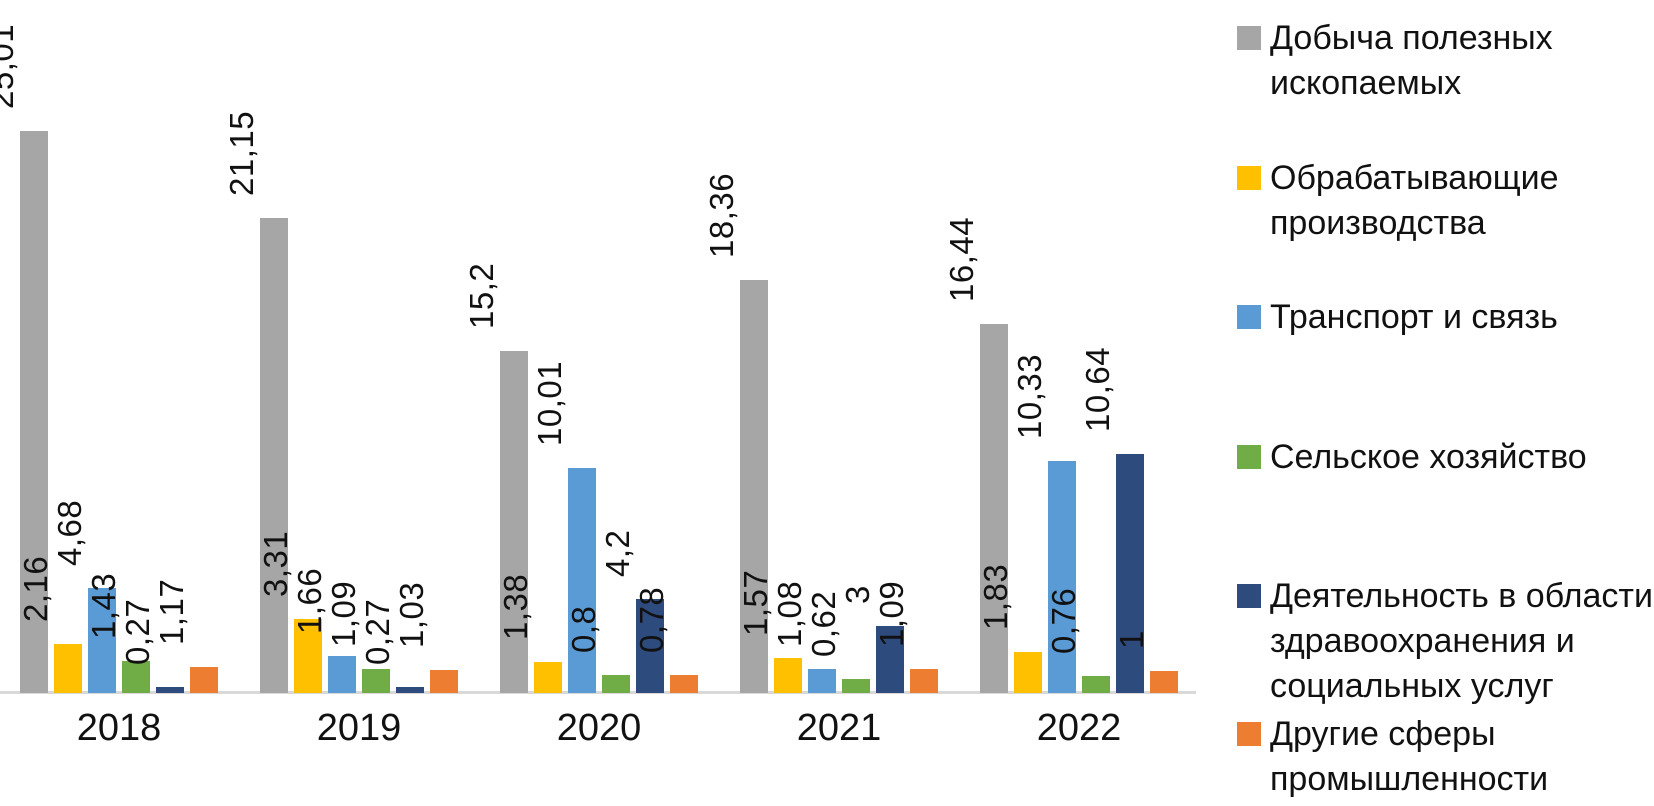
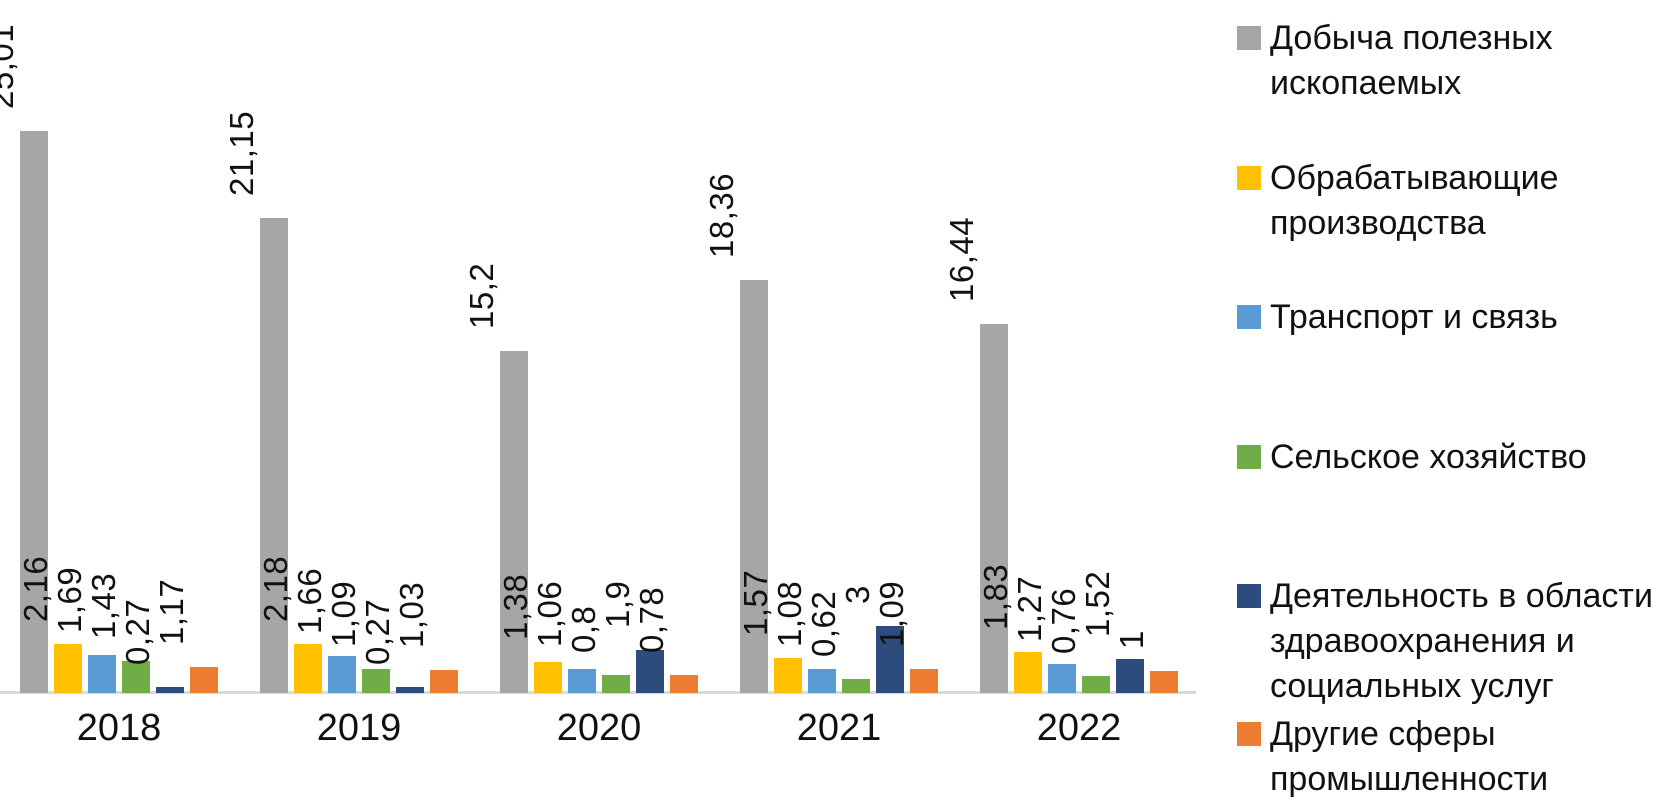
Транспорт и связь/2018: 4,68 -> 1,69
Обрабатывающие производства/2019: 3,31 -> 2,18
Транспорт и связь/2020: 10,01 -> 1,06
Деятельность в области здравоохранения и социальных услуг/2020: 4,2 -> 1,9
Транспорт и связь/2022: 10,33 -> 1,27
Деятельность в области здравоохранения и социальных услуг/2022: 10,64 -> 1,52
